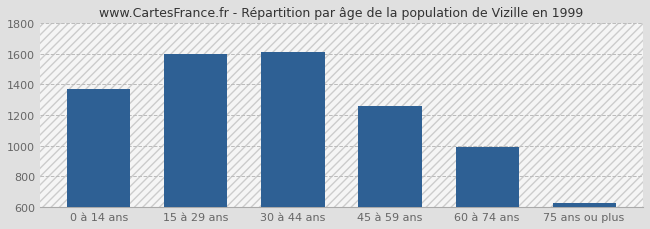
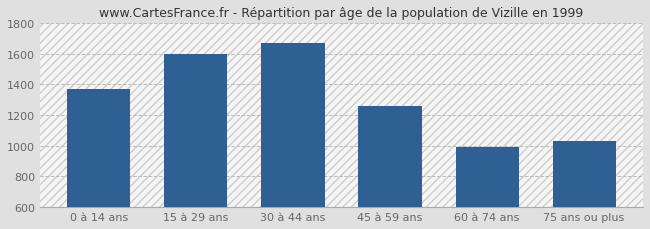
30 à 44 ans: 1610 -> 1670
75 ans ou plus: 620 -> 1030
